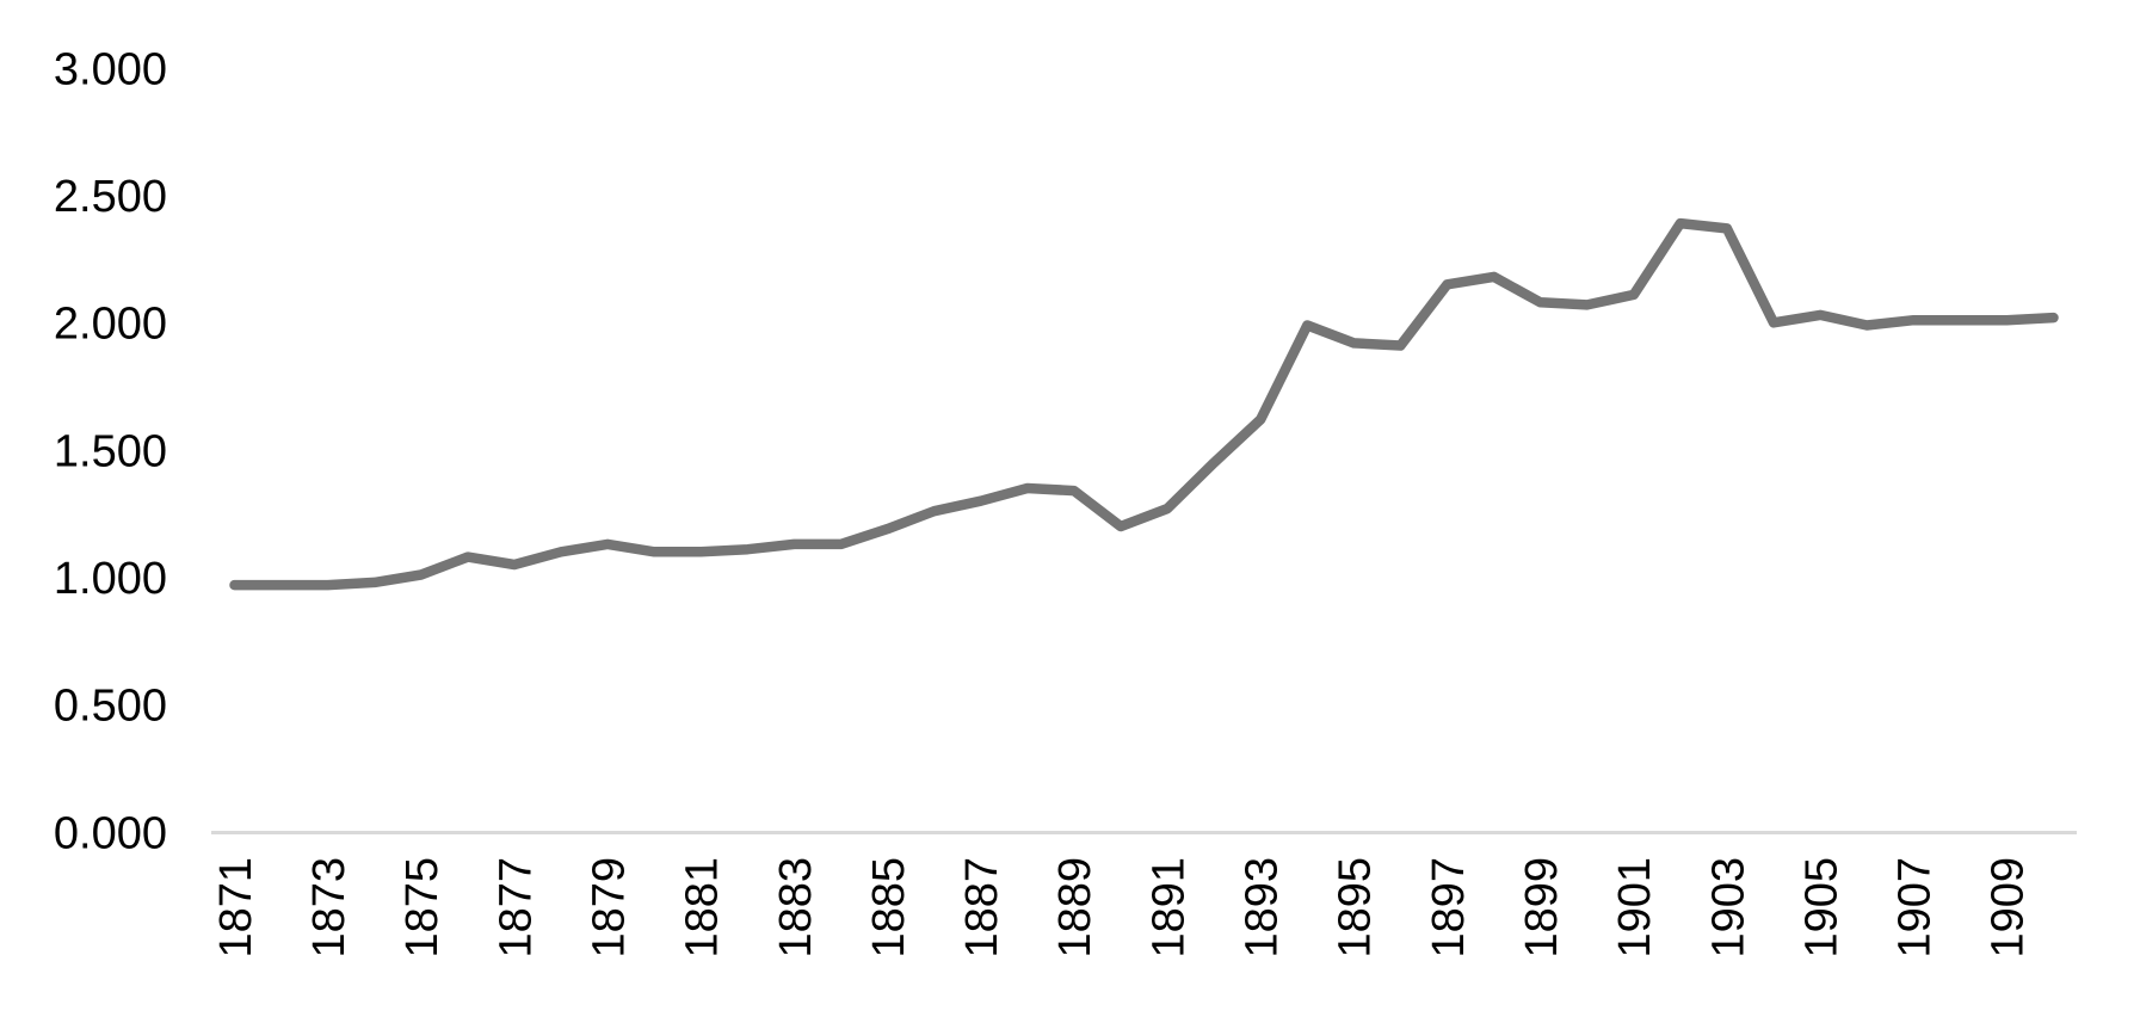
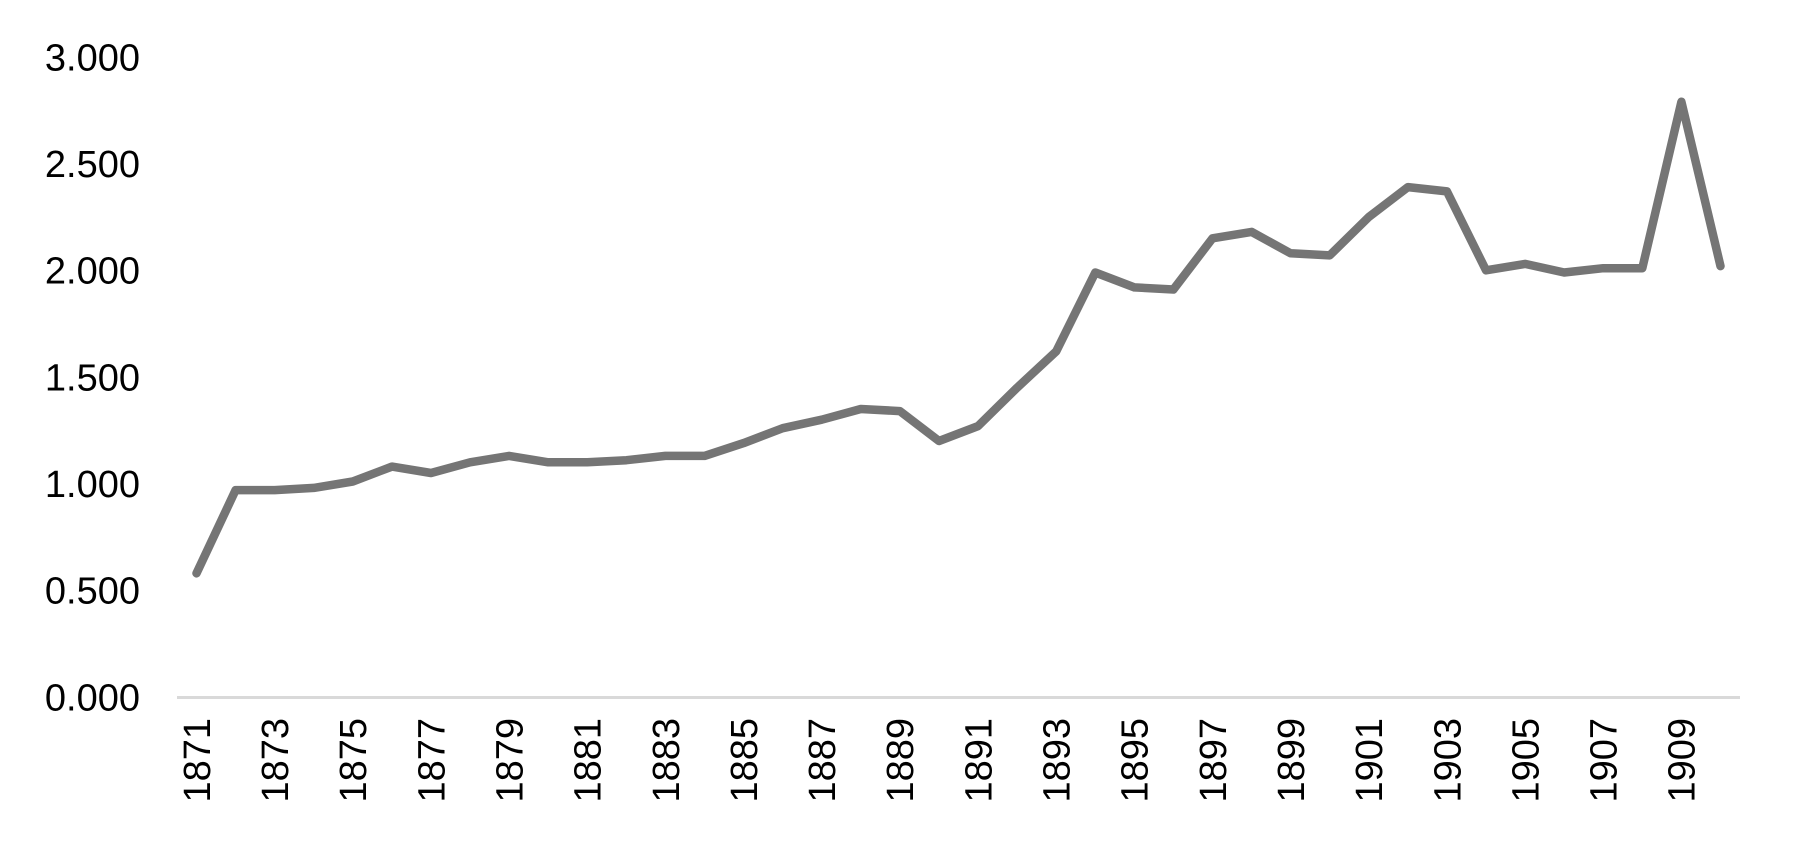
1871: 0.97 -> 0.58
1901: 2.11 -> 2.25
1909: 2.01 -> 2.79
